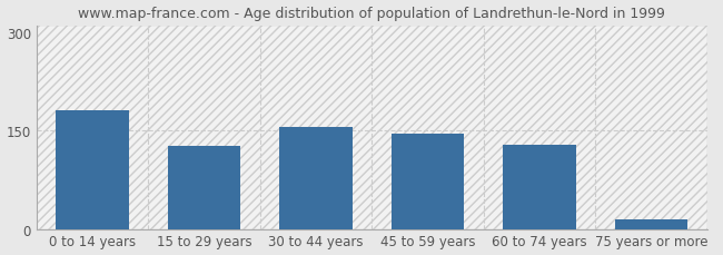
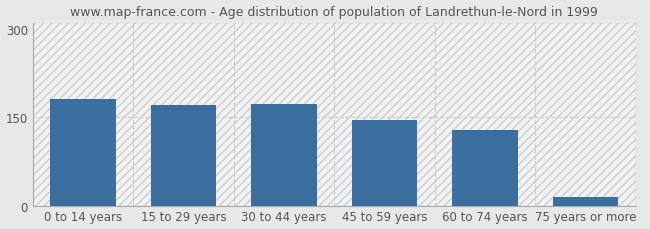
15 to 29 years: 126 -> 170
30 to 44 years: 156 -> 172
